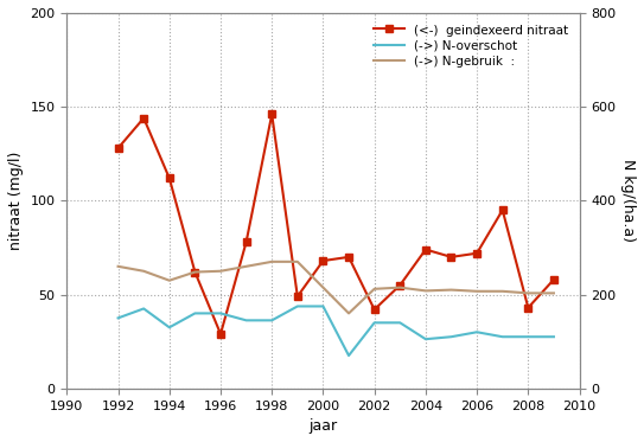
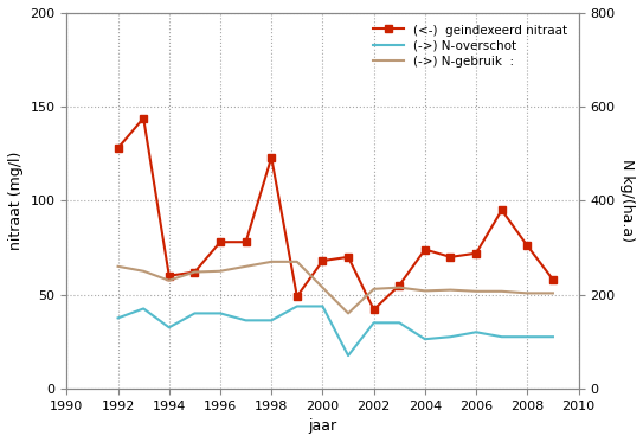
(<-) geindexeerd nitraat/1994: 112 -> 60
(<-) geindexeerd nitraat/1996: 29 -> 78
(<-) geindexeerd nitraat/1998: 146 -> 123
(<-) geindexeerd nitraat/2008: 43 -> 76
